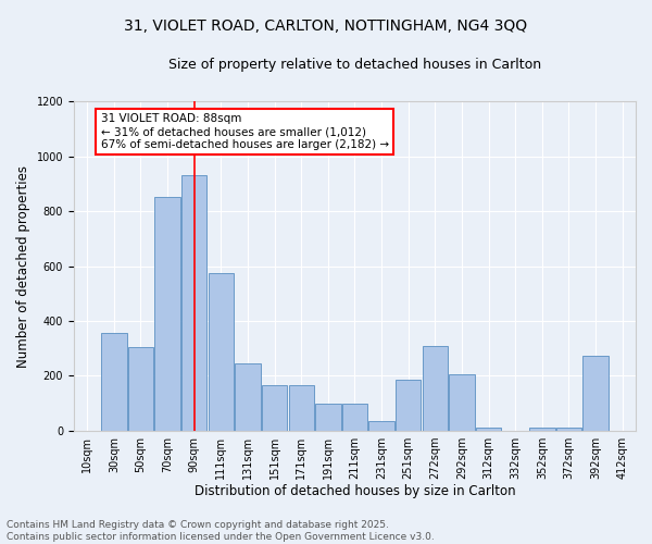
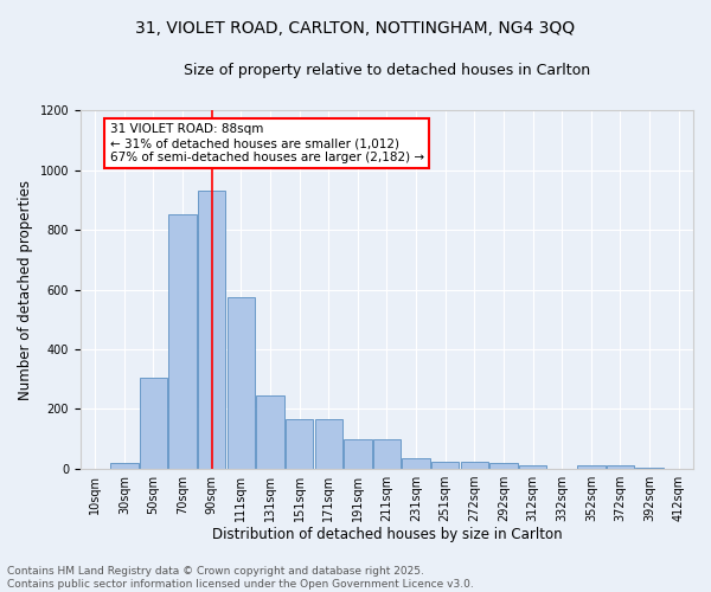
30sqm: 355 -> 20
251sqm: 185 -> 25
272sqm: 310 -> 25
292sqm: 205 -> 20
392sqm: 275 -> 5
